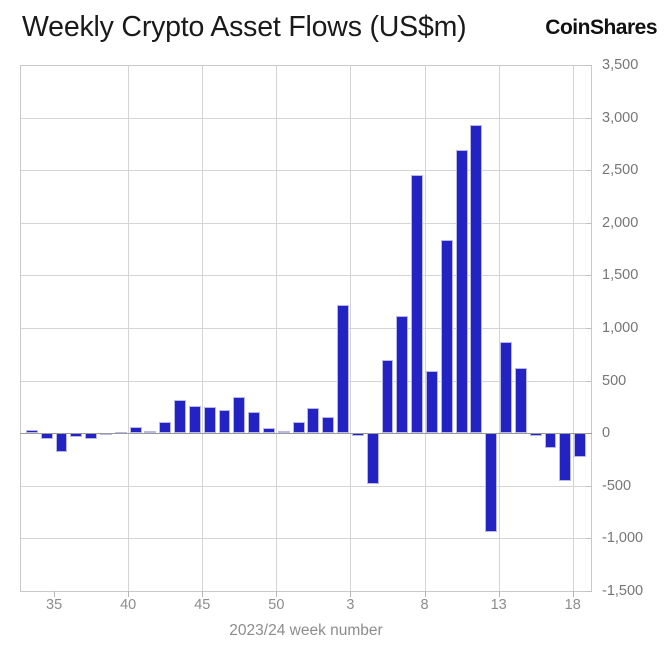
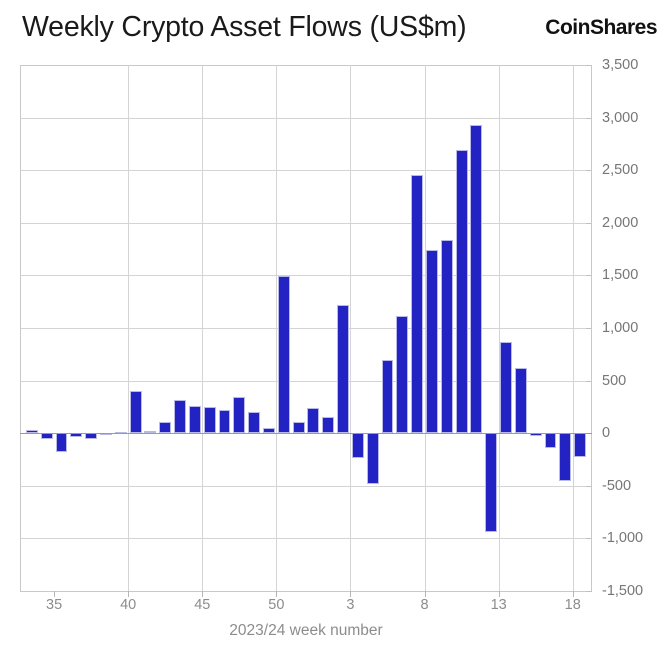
40: 60 -> 400
50: 20 -> 1490
3: -20 -> -240
8: 590 -> 1740
